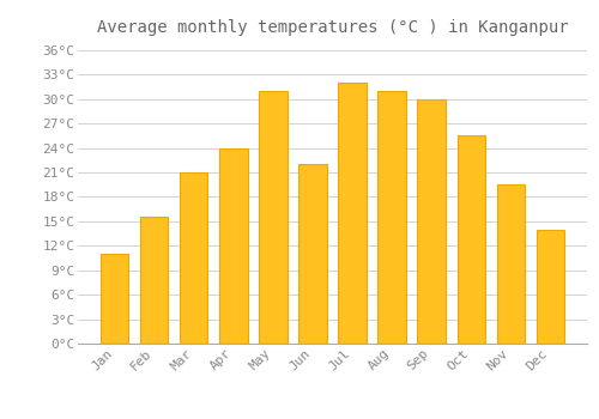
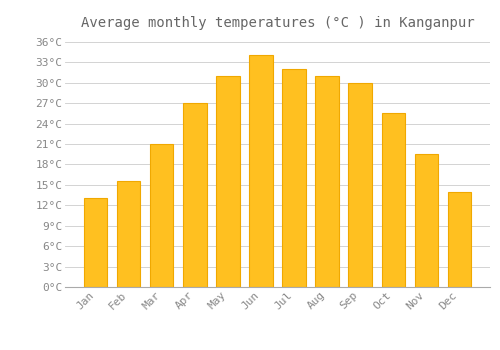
Jan: 11.0°C -> 13.0°C
Apr: 24.0°C -> 27.0°C
Jun: 22.0°C -> 34.0°C
